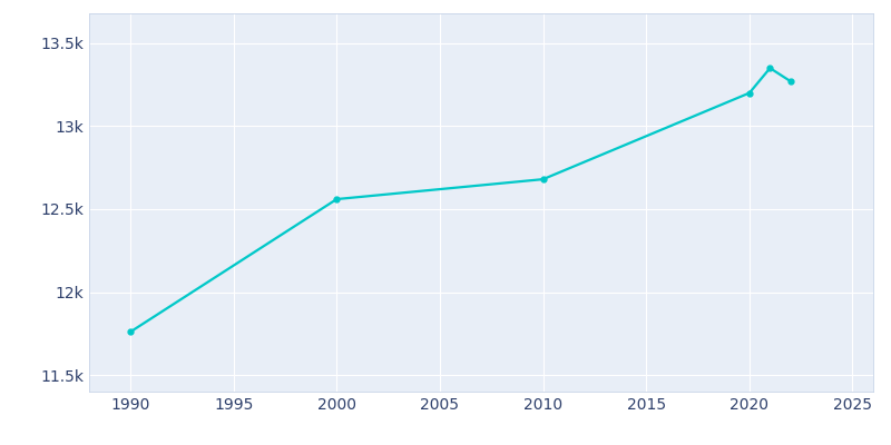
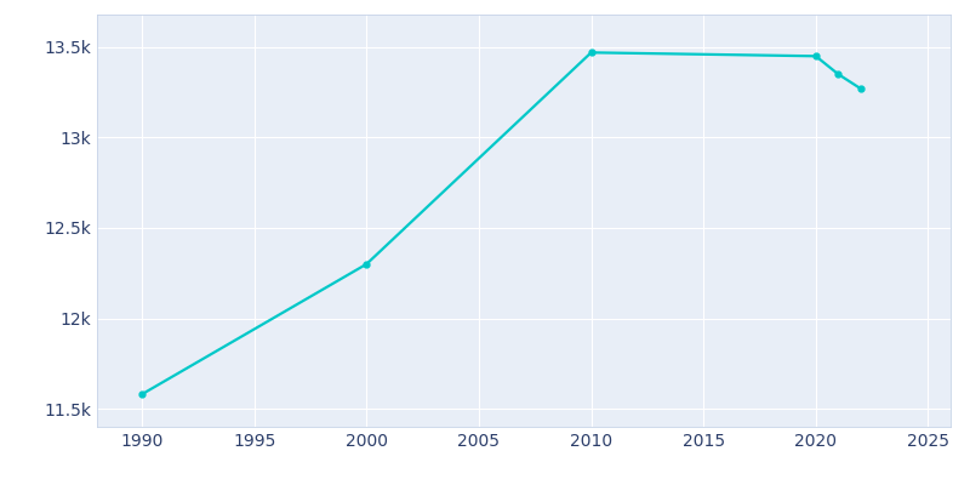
1990: 11.76k -> 11.58k
2000: 12.56k -> 12.30k
2010: 12.68k -> 13.47k
2020: 13.20k -> 13.45k
